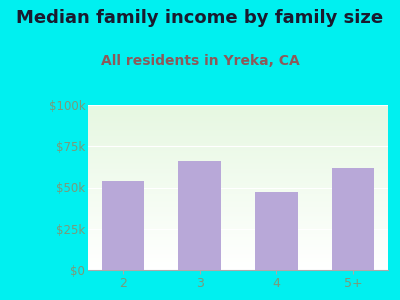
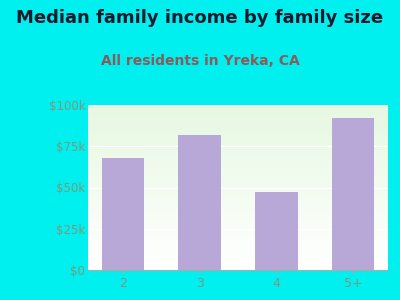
2: $54k -> $68k
3: $66k -> $82k
5+: $62k -> $92k
